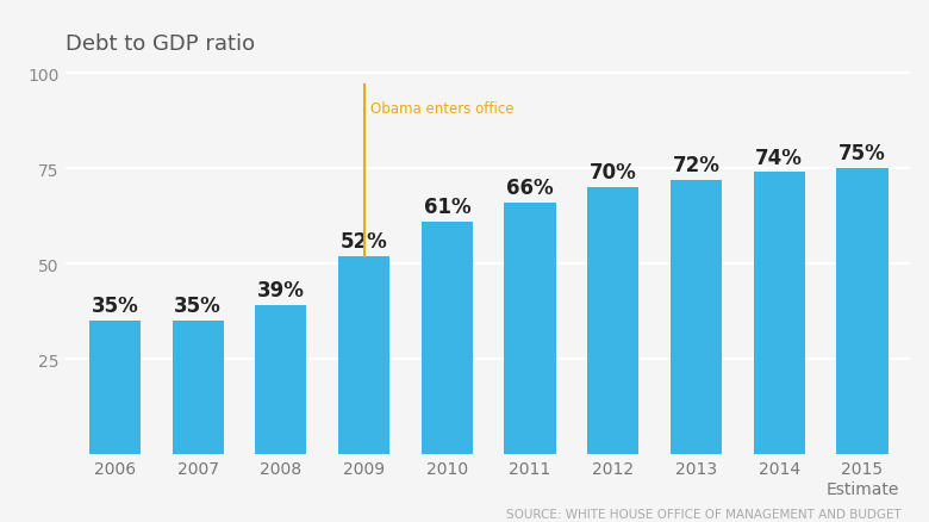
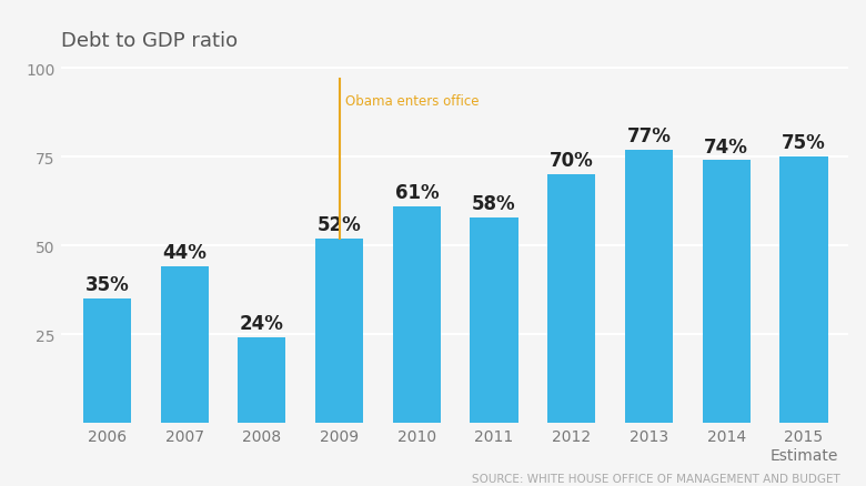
2007: 35% -> 44%
2008: 39% -> 24%
2011: 66% -> 58%
2013: 72% -> 77%
